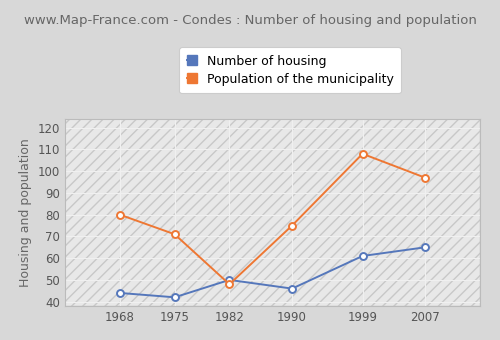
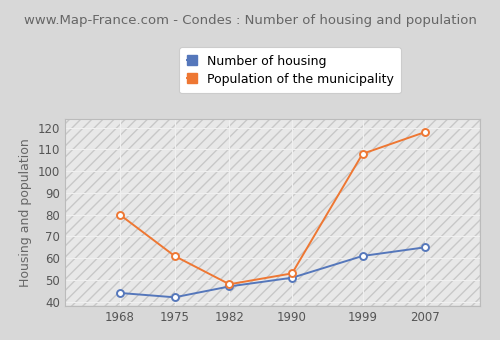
Population of the municipality/1975: 71 -> 61
Number of housing/1982: 50 -> 47
Number of housing/1990: 46 -> 51
Population of the municipality/1990: 75 -> 53
Population of the municipality/2007: 97 -> 118
